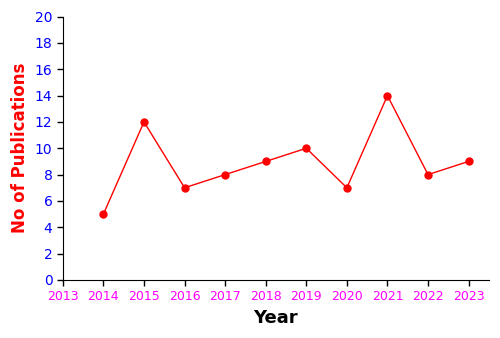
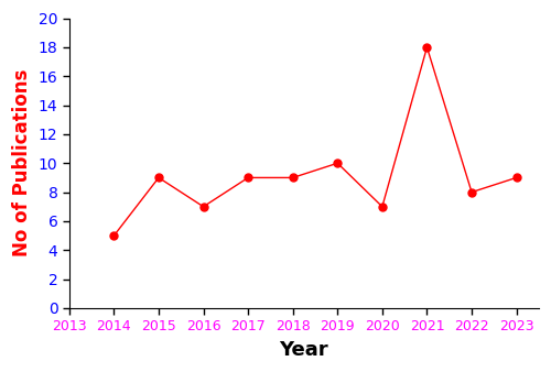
2015: 12 -> 9
2017: 8 -> 9
2021: 14 -> 18
